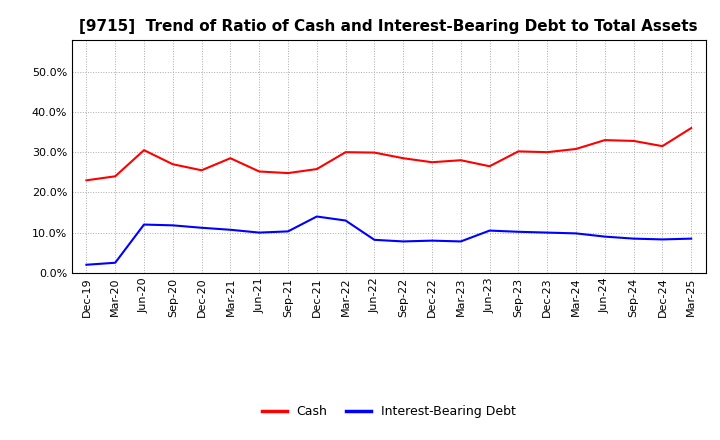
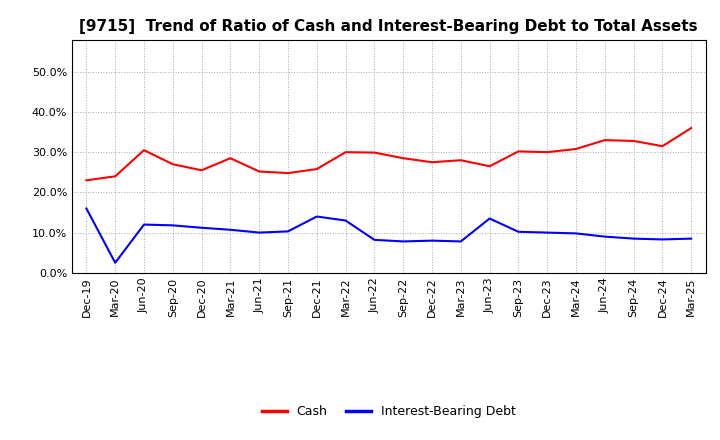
Interest-Bearing Debt/Dec-19: 2.0% -> 16.0%
Interest-Bearing Debt/Jun-23: 10.5% -> 13.5%
